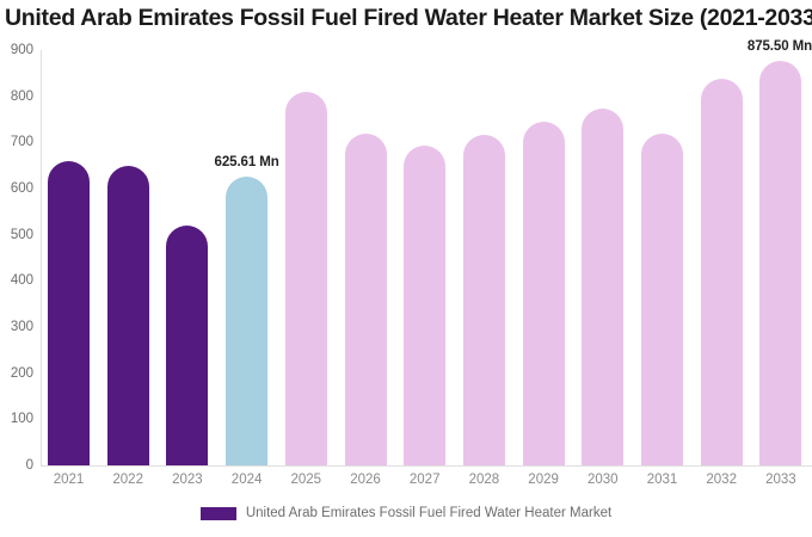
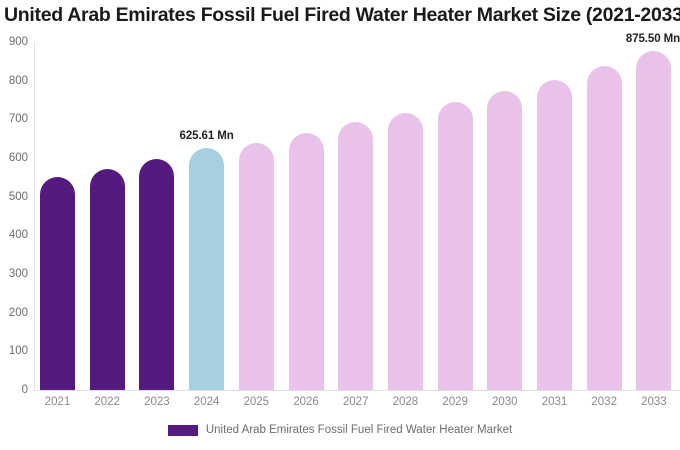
2021: 660 -> 550
2022: 650 -> 570
2023: 520 -> 600
2025: 810 -> 640
2026: 720 -> 660
2031: 720 -> 800
